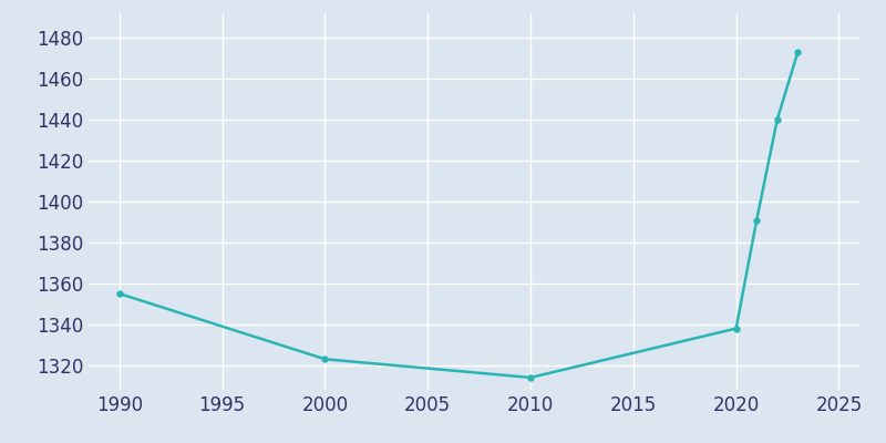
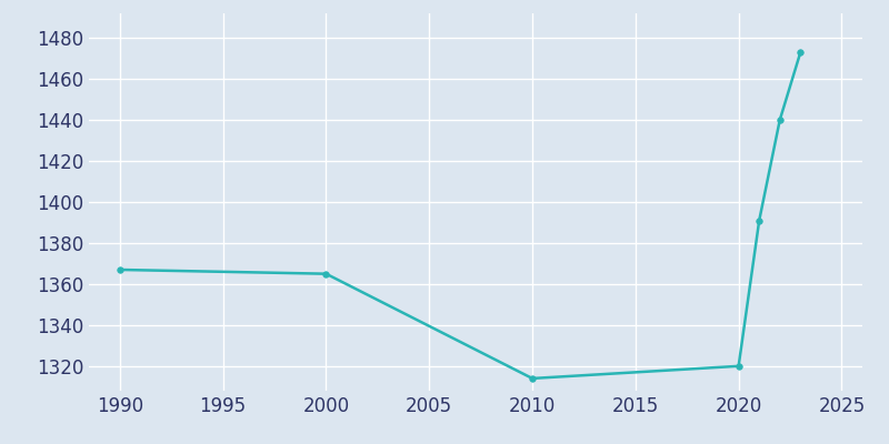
1990: 1355 -> 1367
2000: 1323 -> 1365
2020: 1338 -> 1320
